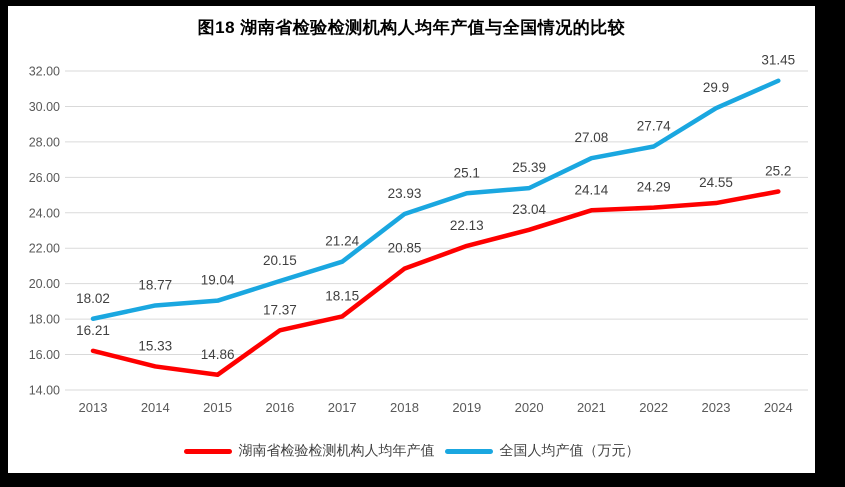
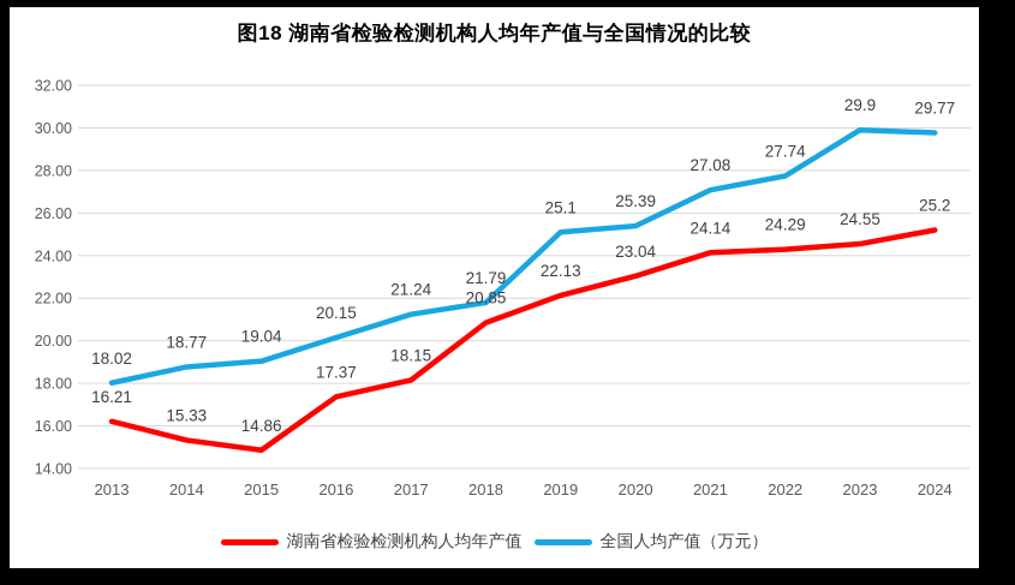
全国人均产值（万元）/2018: 23.93 -> 21.79
全国人均产值（万元）/2024: 31.45 -> 29.77
